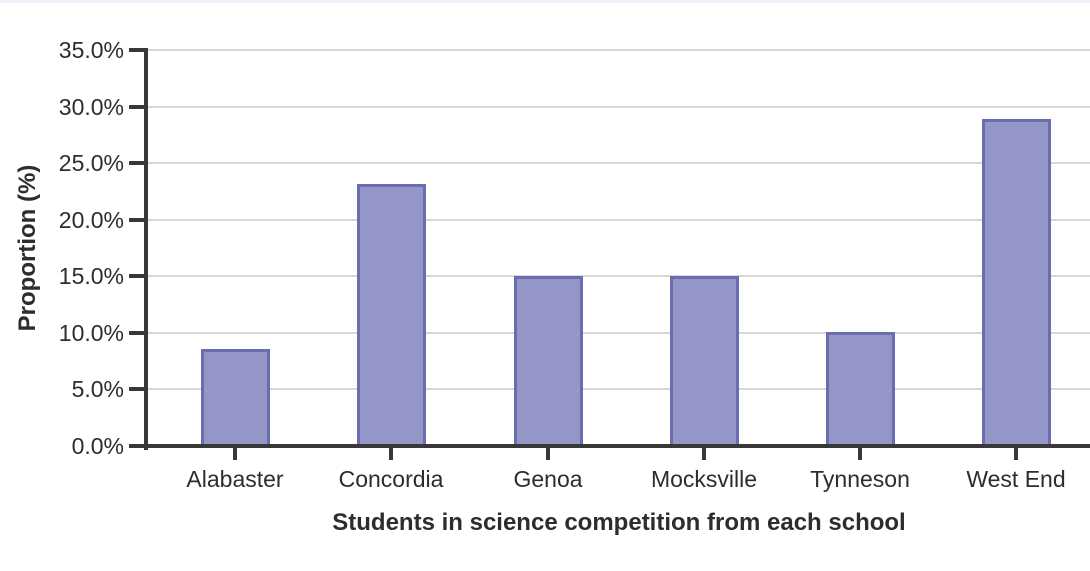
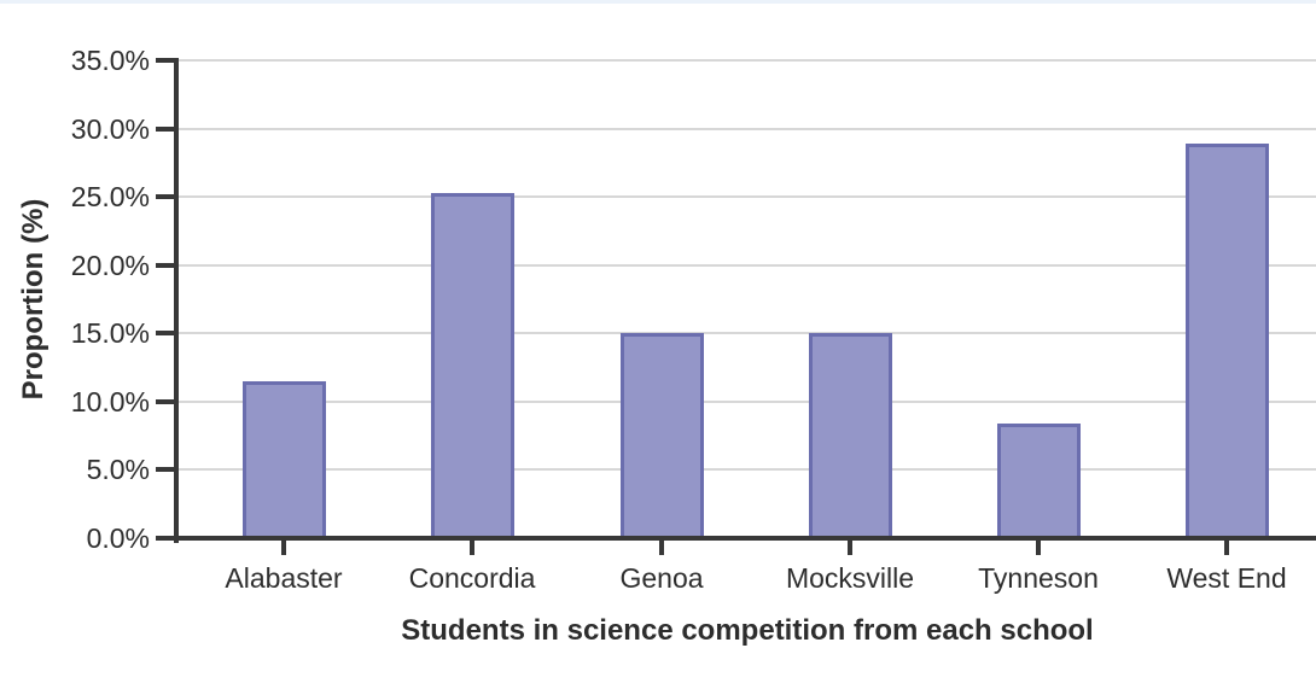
Alabaster: 8.6% -> 11.5%
Concordia: 23.2% -> 25.3%
Tynneson: 10.1% -> 8.4%
